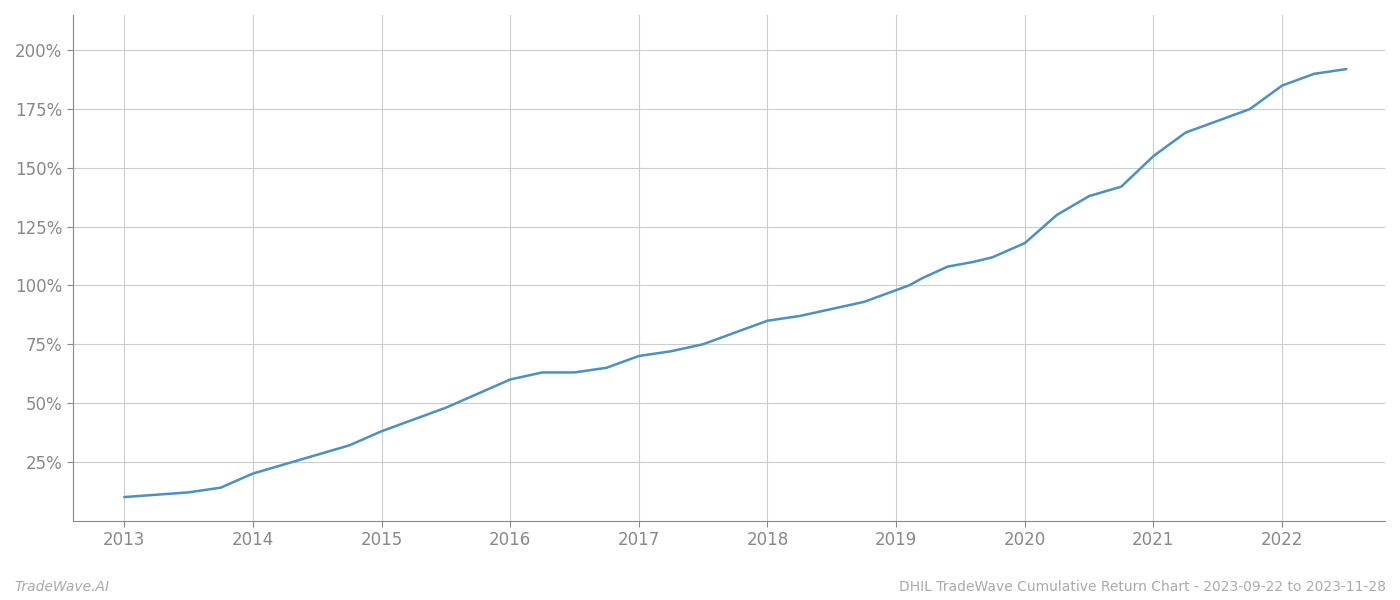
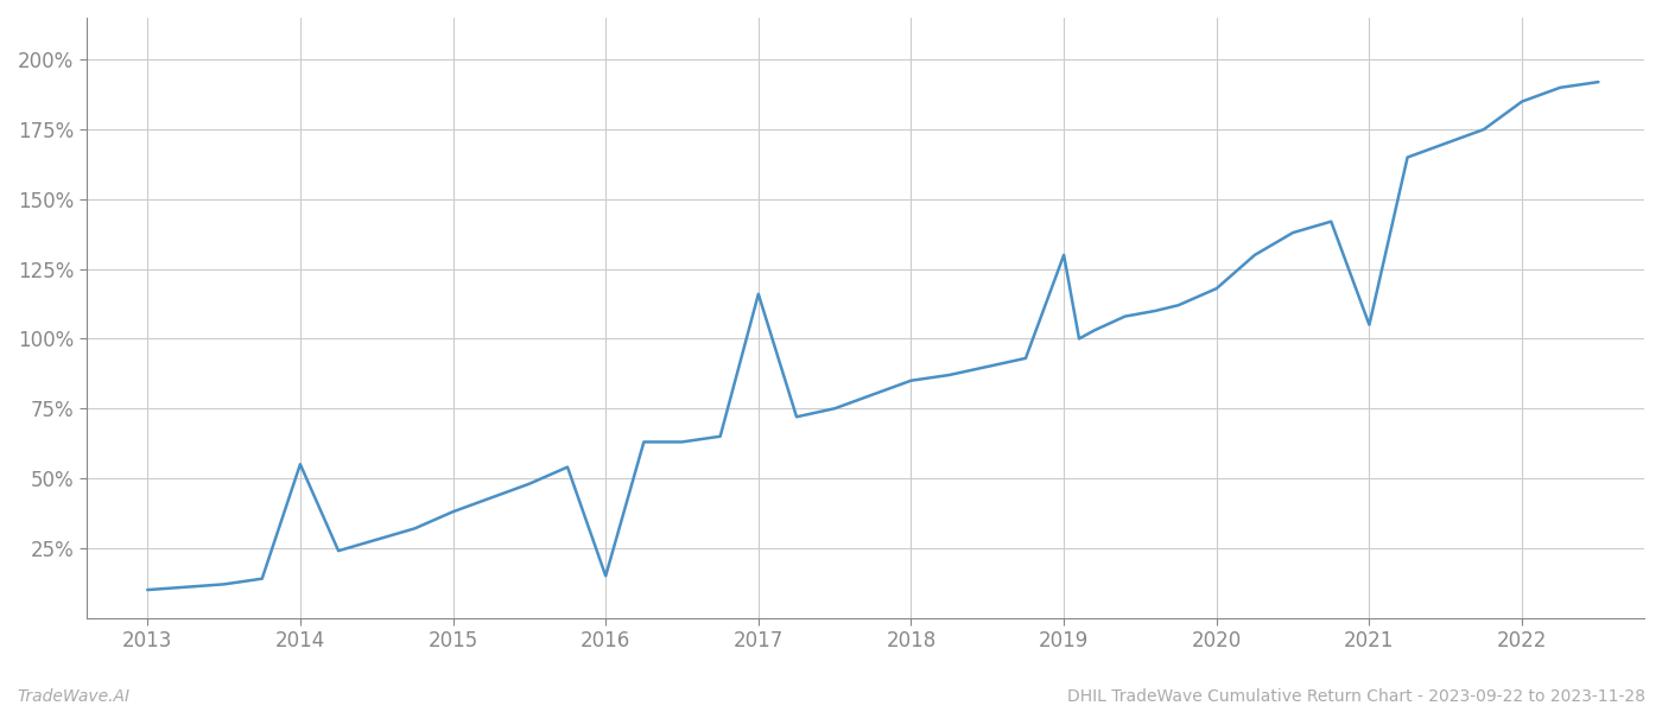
2014: 20% -> 55%
2016: 60% -> 15%
2017: 70% -> 116%
2019: 98% -> 130%
2021: 155% -> 105%
